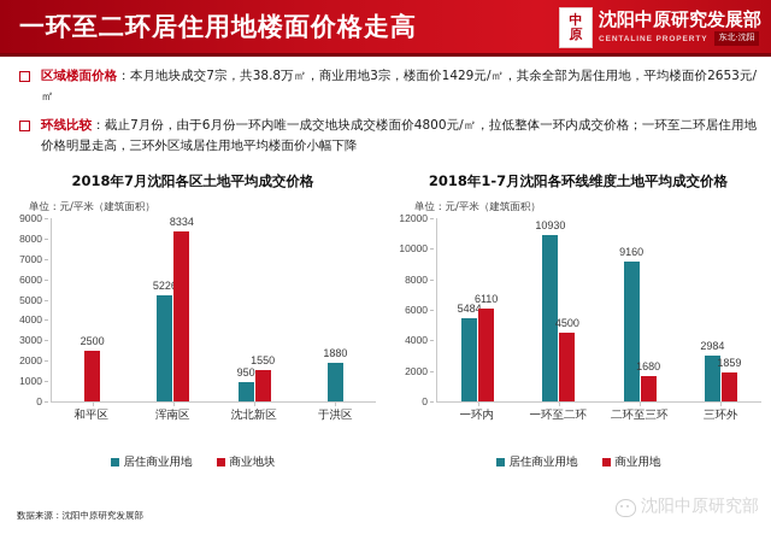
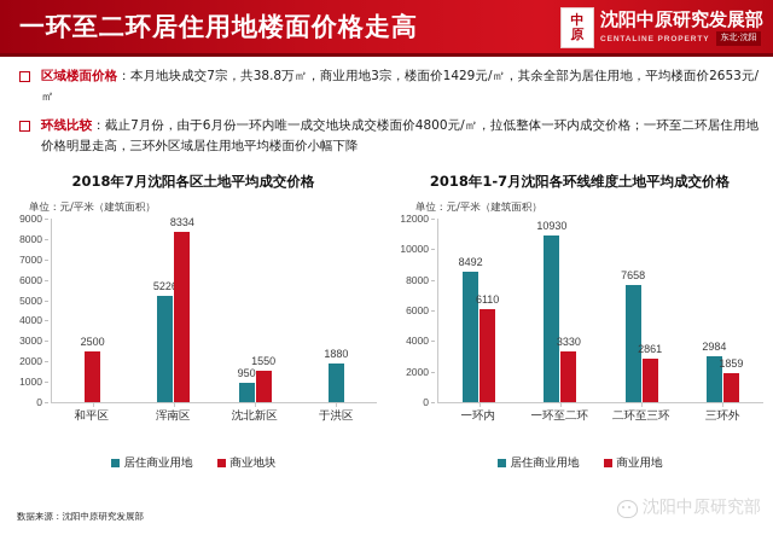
2018年1-7月沈阳各环线维度土地平均成交价格/居住商业用地/一环内: 5484 -> 8492
2018年1-7月沈阳各环线维度土地平均成交价格/商业用地/一环至二环: 4500 -> 3330
2018年1-7月沈阳各环线维度土地平均成交价格/居住商业用地/二环至三环: 9160 -> 7658
2018年1-7月沈阳各环线维度土地平均成交价格/商业用地/二环至三环: 1680 -> 2861
